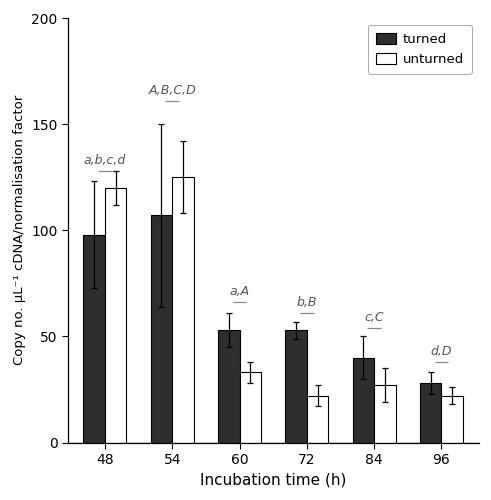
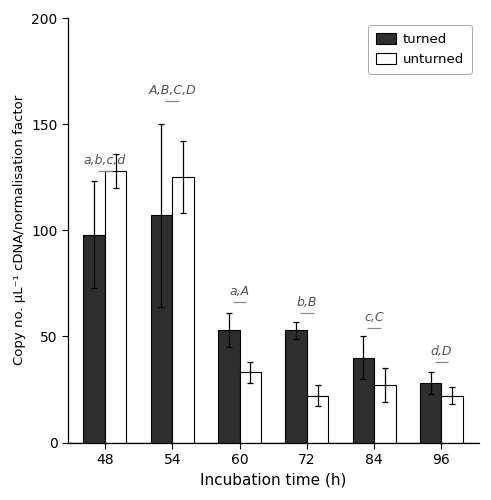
unturned/48: 120 -> 128
